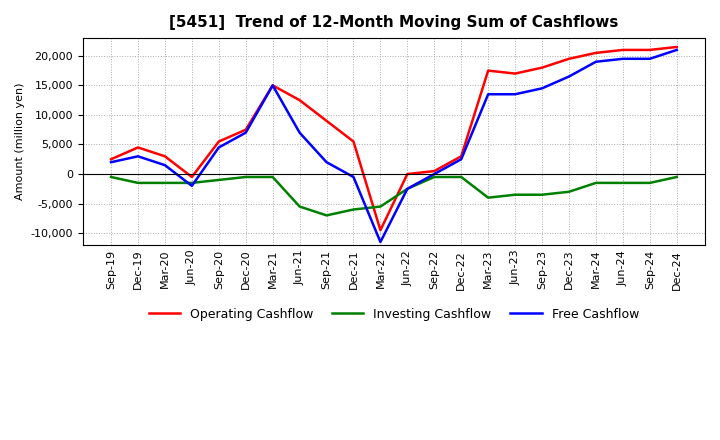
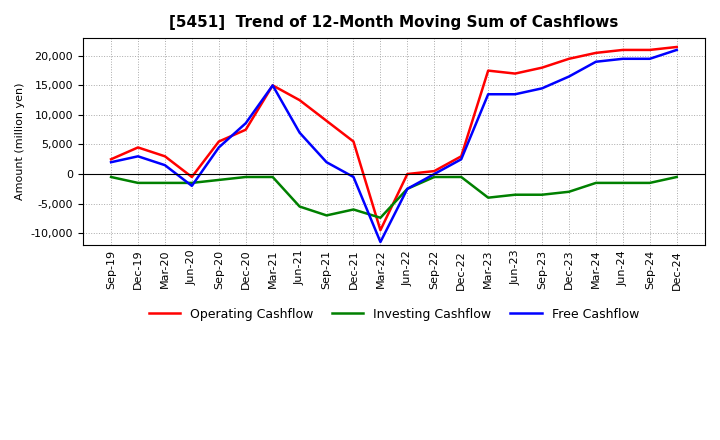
Free Cashflow/Dec-20: 7,000 -> 8,600
Investing Cashflow/Mar-22: -5,500 -> -7,400
